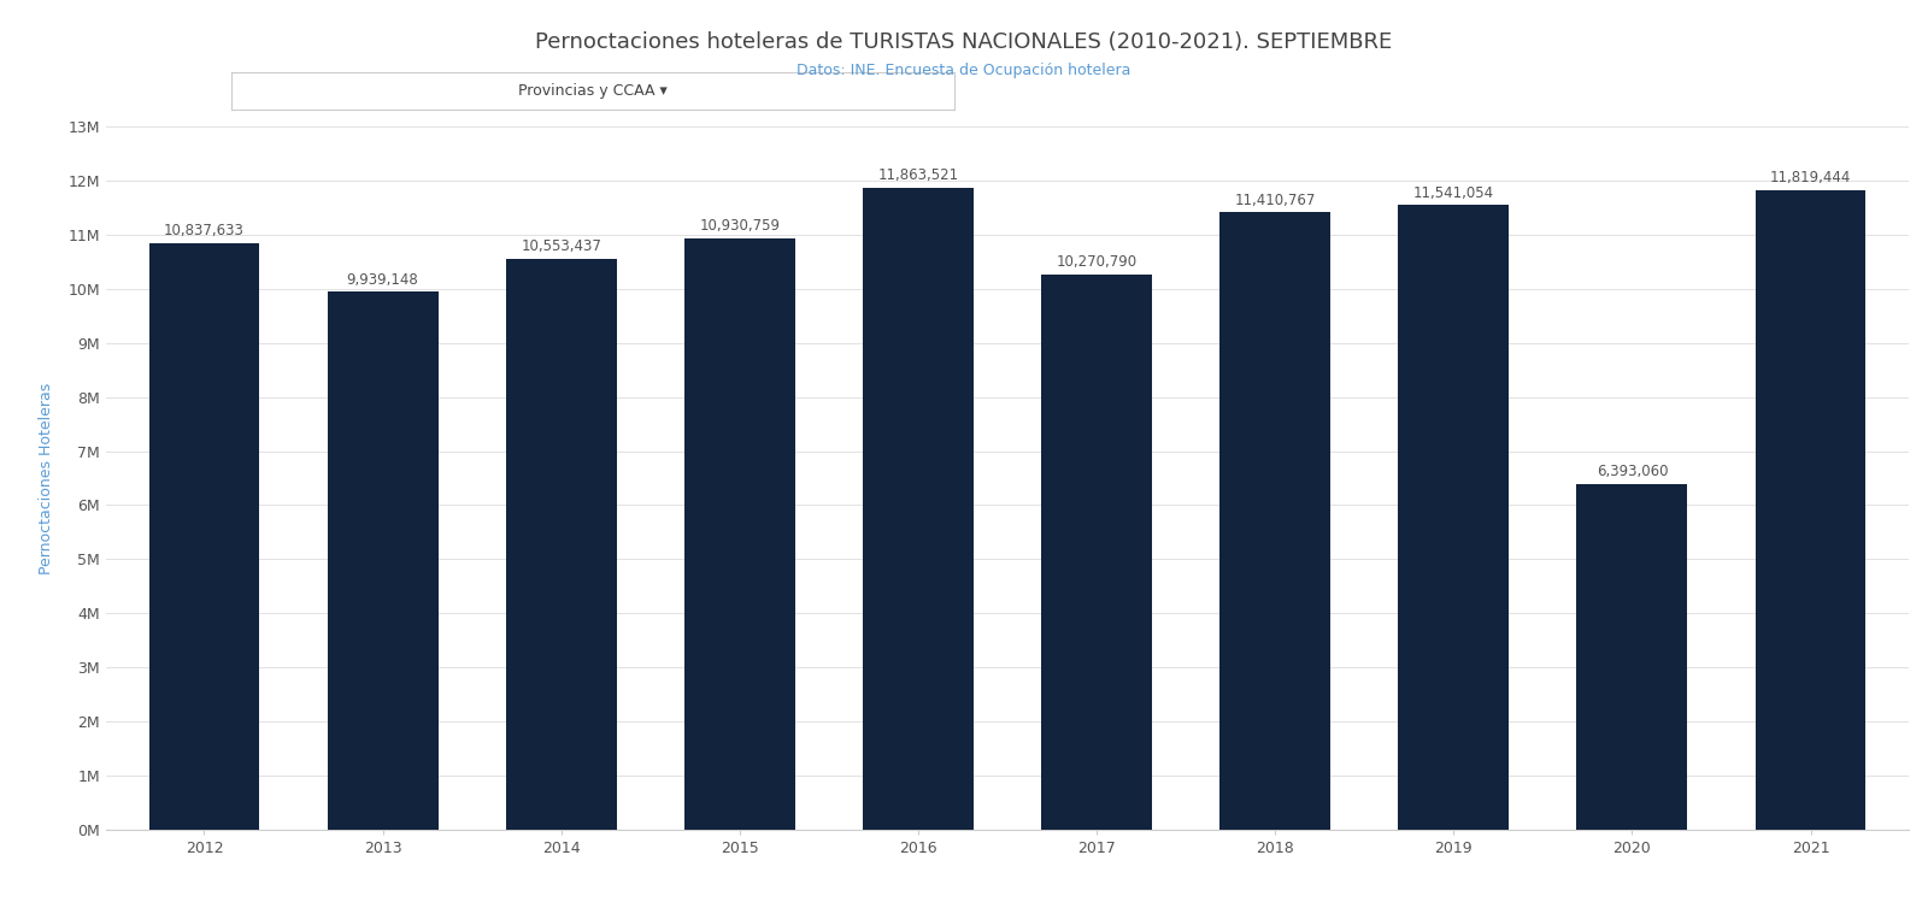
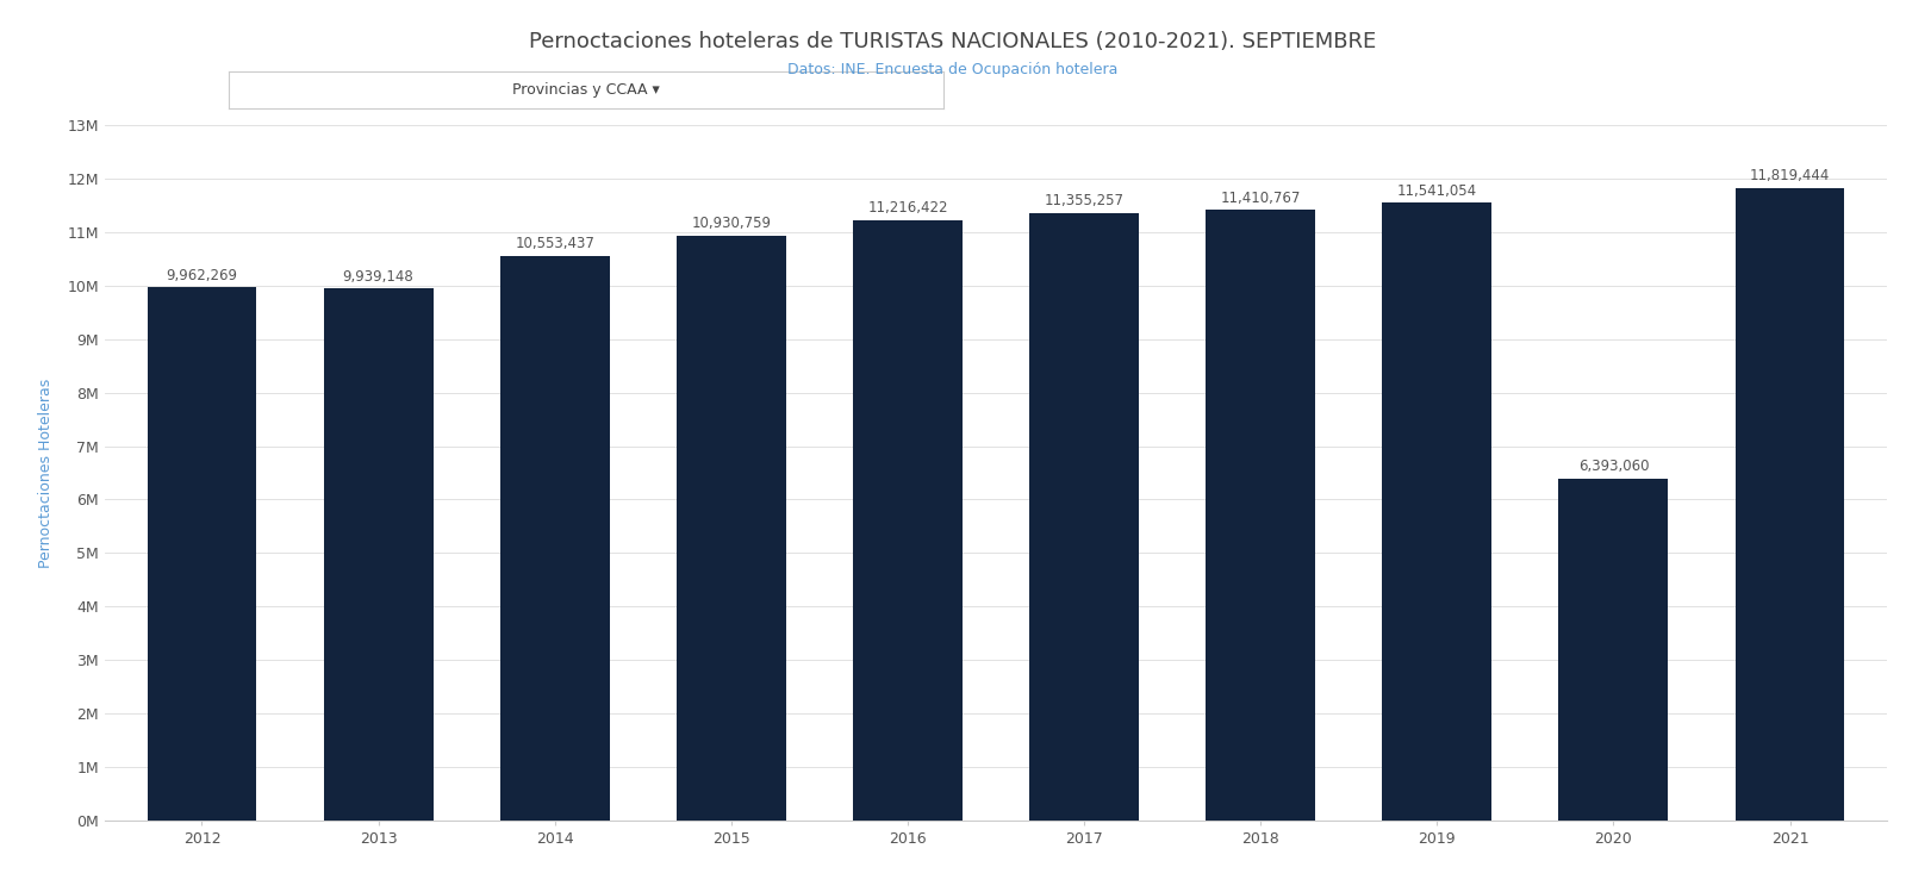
2012: 10,837,633 -> 9,962,269
2016: 11,863,521 -> 11,216,422
2017: 10,270,790 -> 11,355,257
